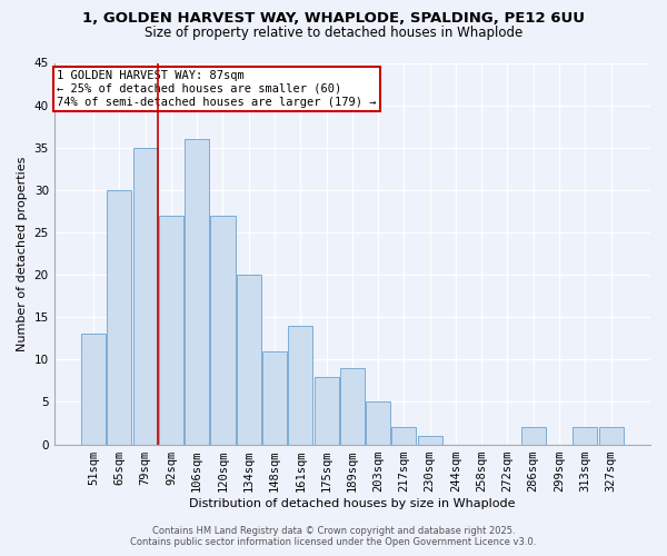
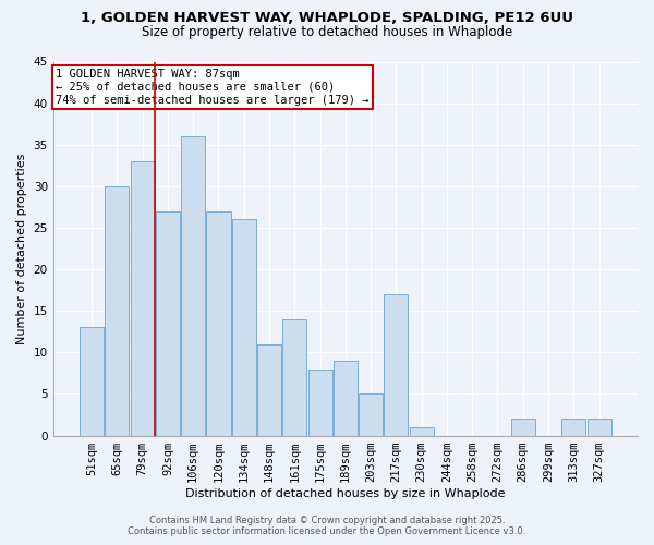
79sqm: 35 -> 33
134sqm: 20 -> 26
217sqm: 2 -> 17
